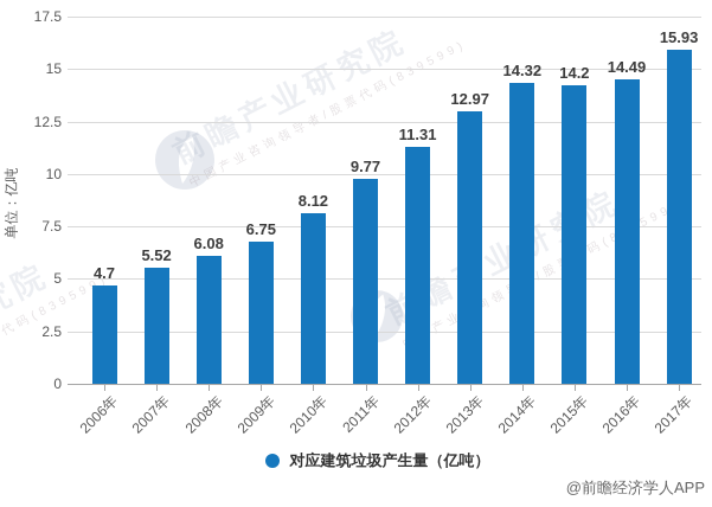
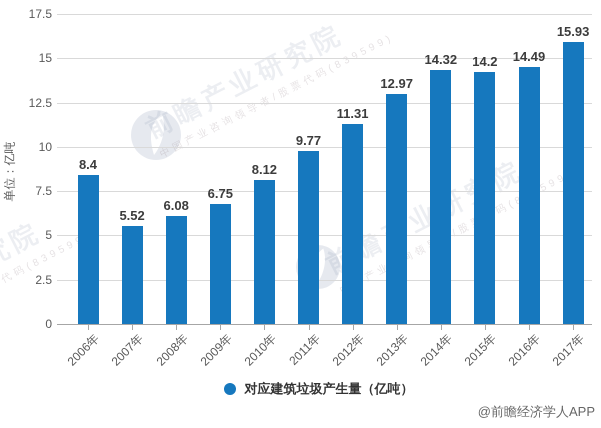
2006年: 4.7 -> 8.4
